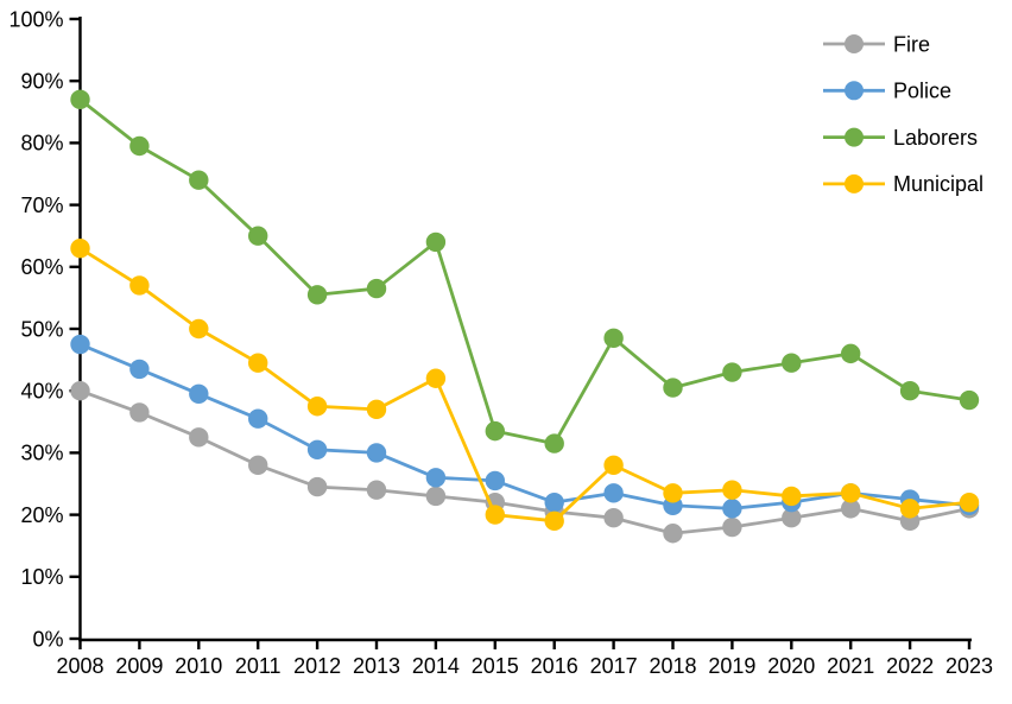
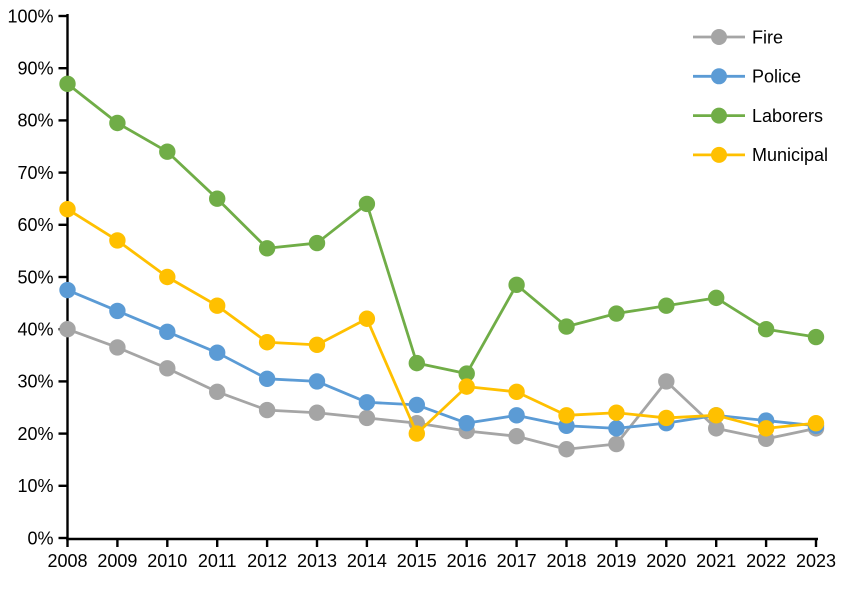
Municipal/2016: 19% -> 29%
Fire/2020: 20% -> 30%
